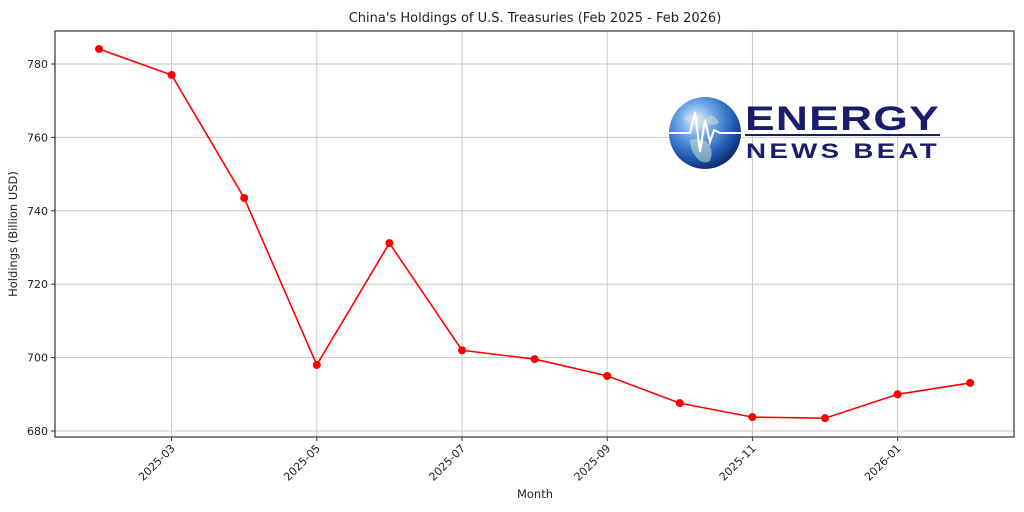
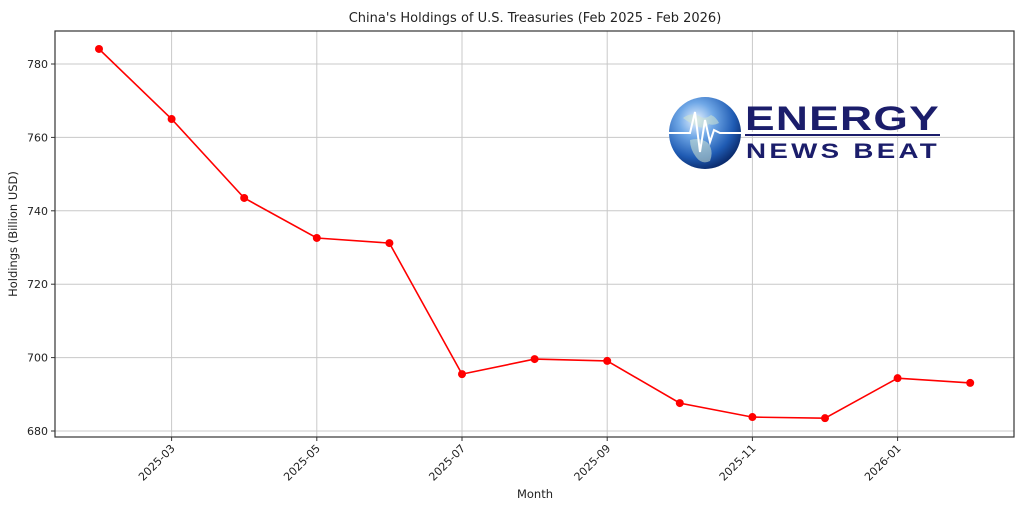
2025-03: 777 -> 765
2025-05: 698 -> 733
2025-07: 702 -> 696
2025-09: 695 -> 699
2026-01: 690 -> 694
